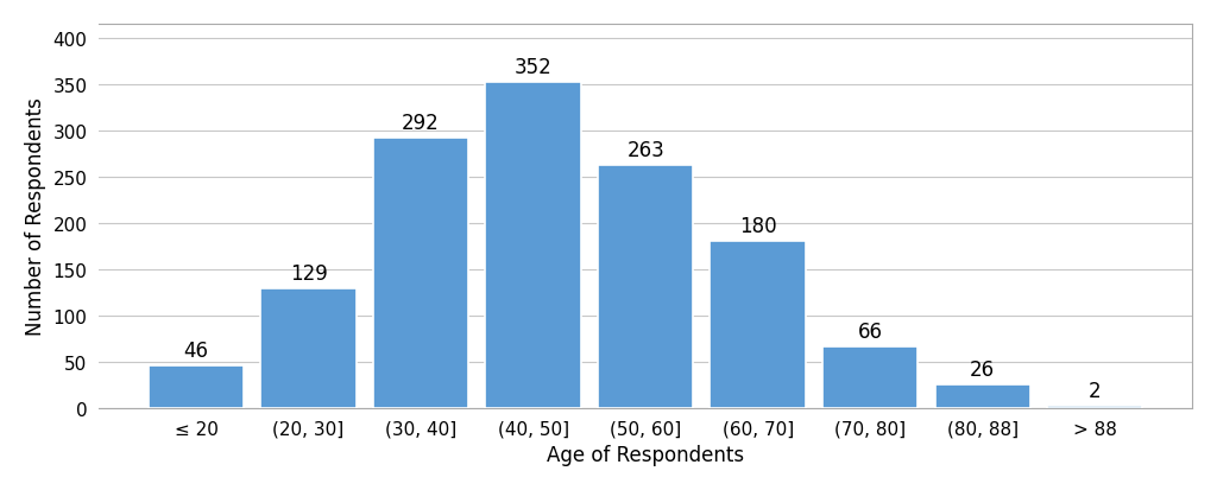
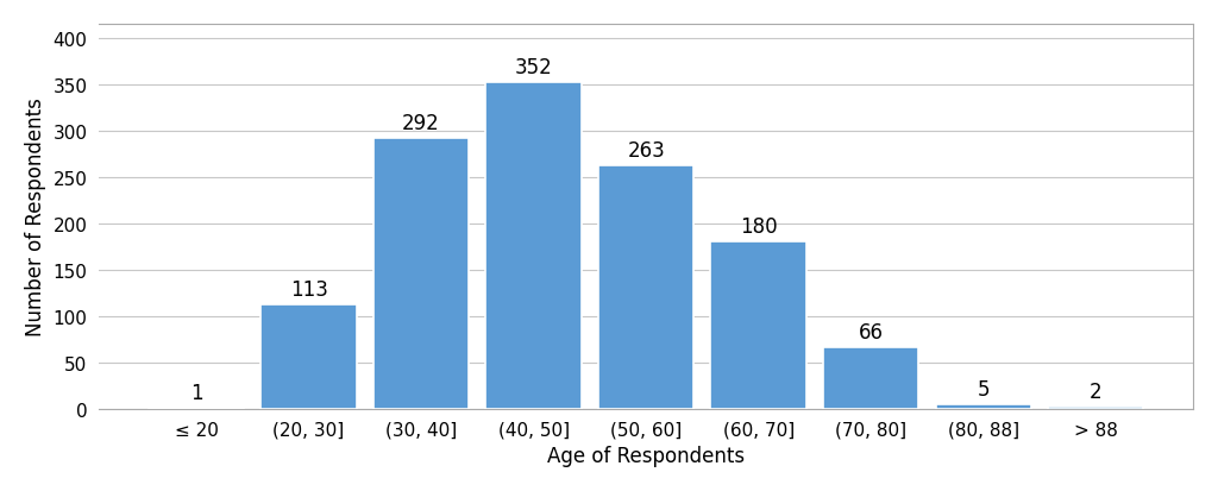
≤ 20: 46 -> 1
(20, 30]: 129 -> 113
(80, 88]: 26 -> 5
